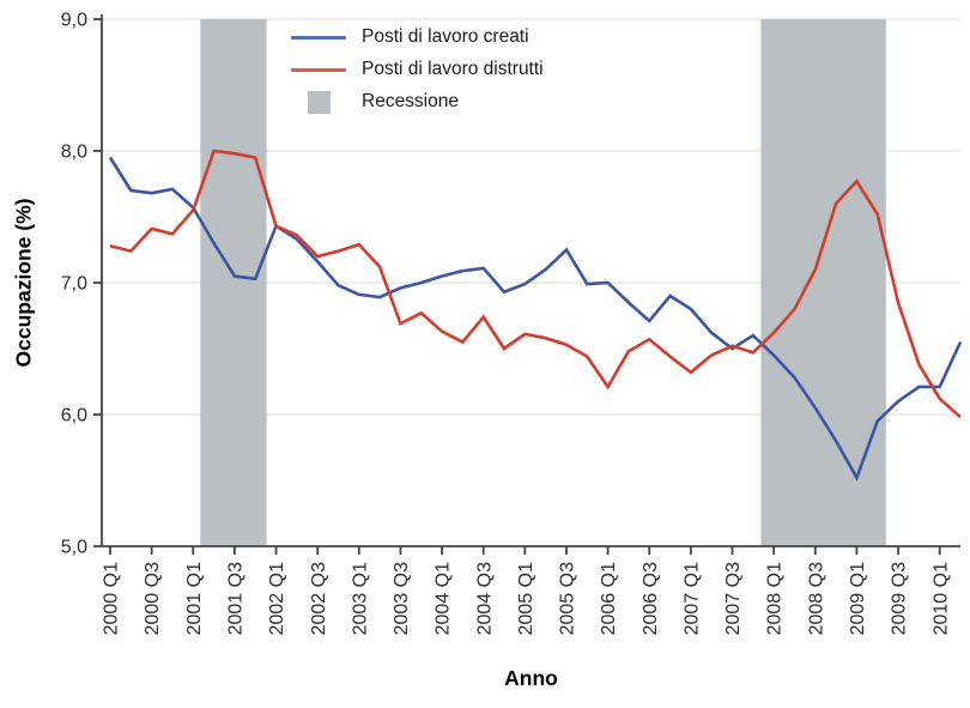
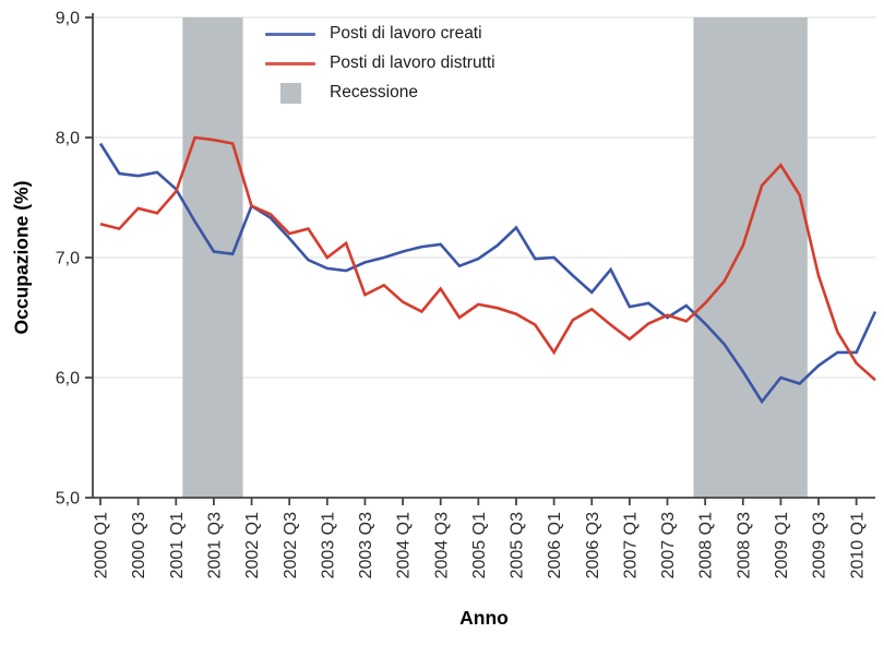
Posti di lavoro distrutti/2003 Q1: 7,29 -> 7,00
Posti di lavoro creati/2007 Q1: 6,80 -> 6,59
Posti di lavoro creati/2009 Q1: 5,52 -> 6,00
